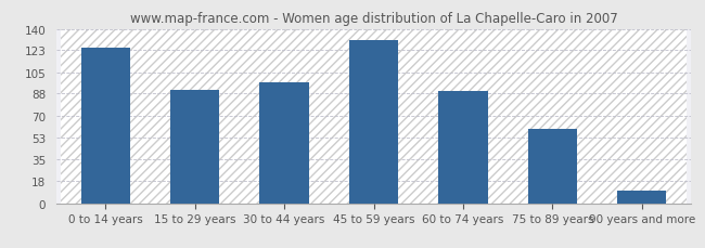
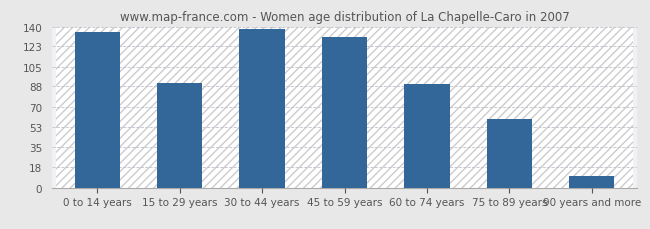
0 to 14 years: 125 -> 135
30 to 44 years: 97 -> 138
